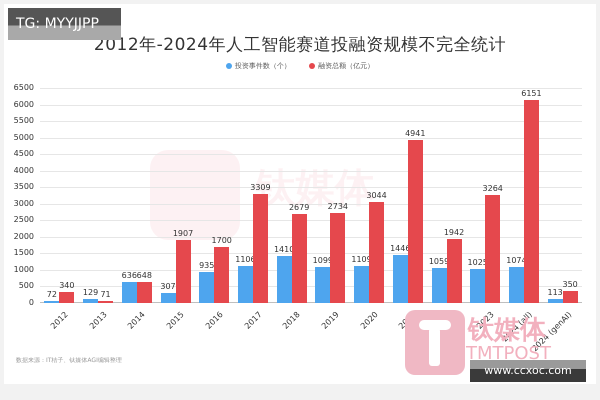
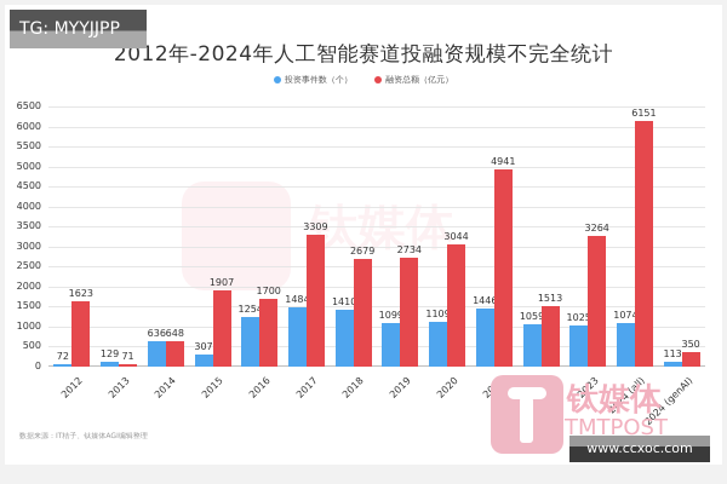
融资总额（亿元）/2012: 340 -> 1623
投资事件数（个）/2016: 935 -> 1254
投资事件数（个）/2017: 1106 -> 1484
融资总额（亿元）/2022: 1942 -> 1513
